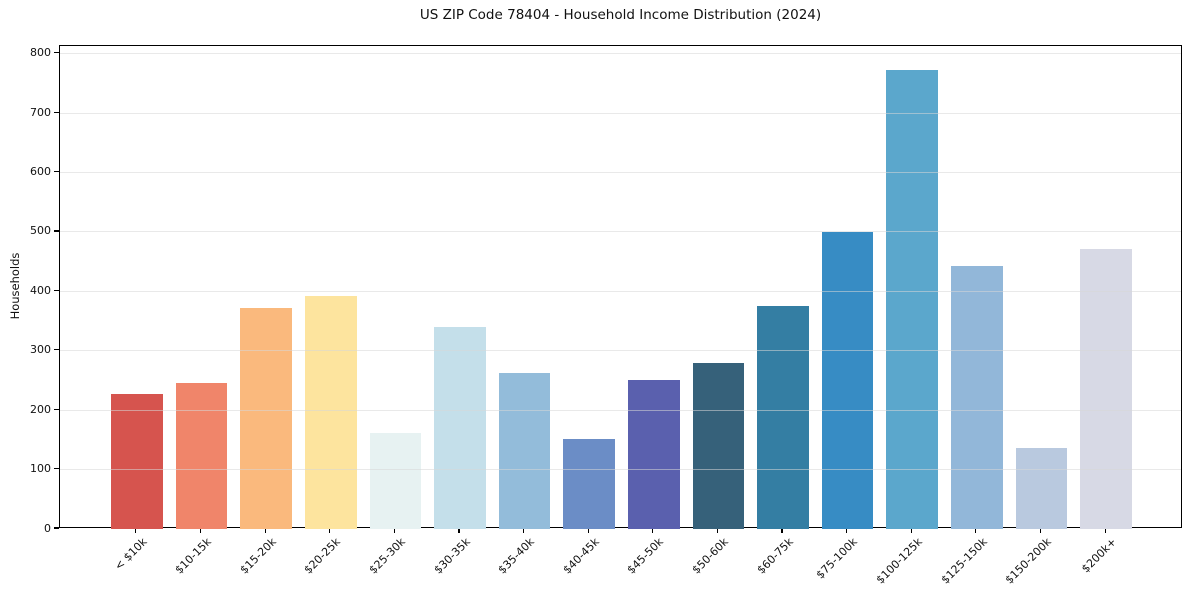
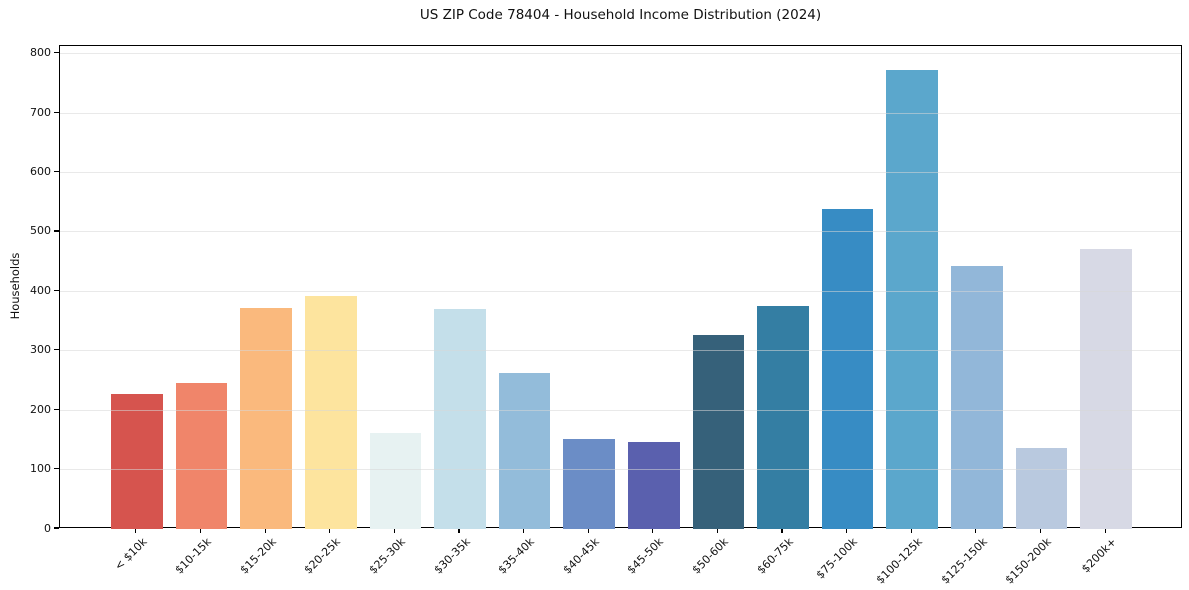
$30-35k: 340 -> 370
$45-50k: 250 -> 150
$50-60k: 280 -> 330
$75-100k: 500 -> 540
